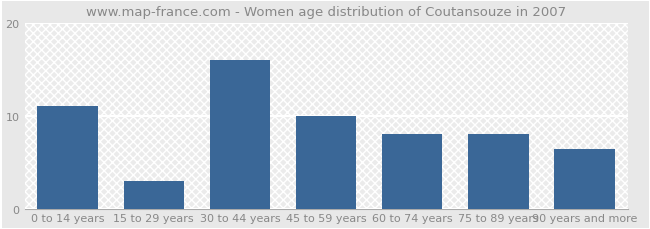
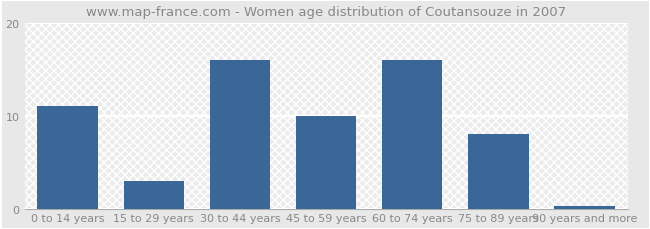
60 to 74 years: 8.0 -> 16.0
90 years and more: 6.4 -> 0.3
